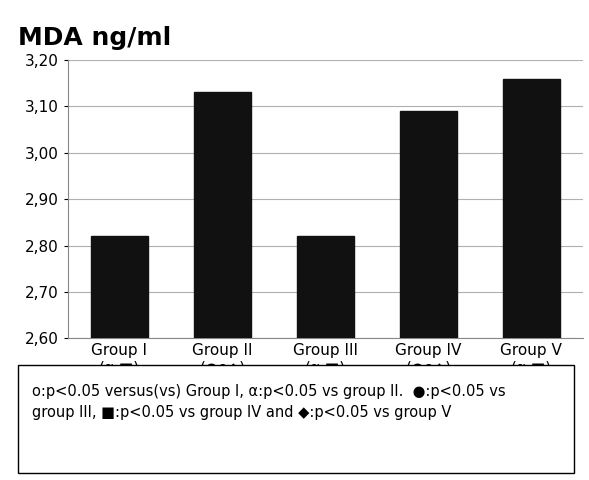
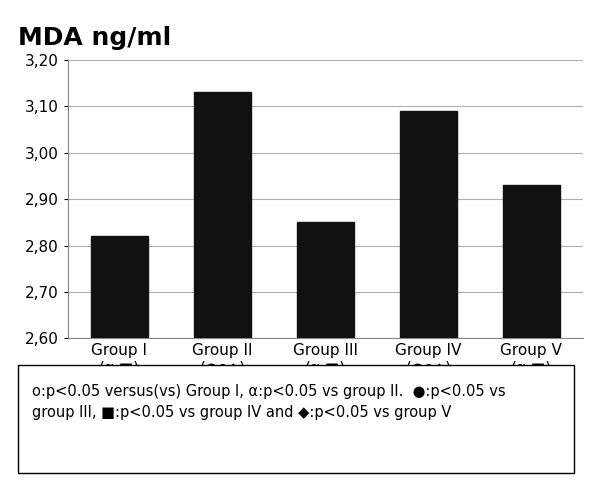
Group III (α,■): 2,82 -> 2,85
Group V (α,■): 3,16 -> 2,93
